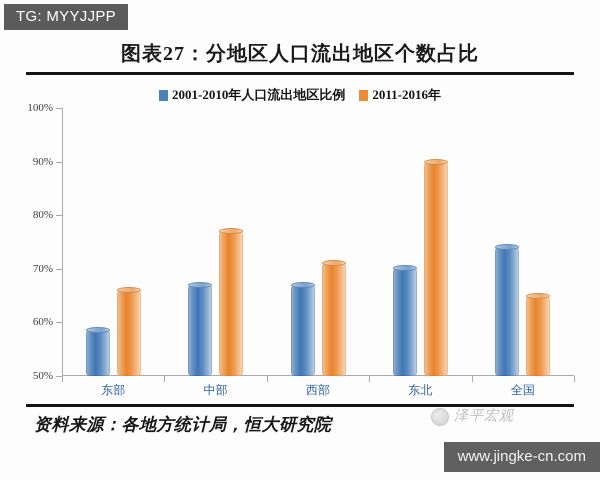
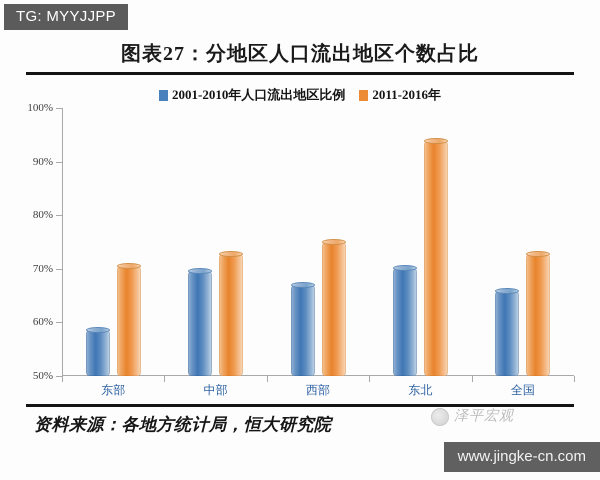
2011-2016年/东部: 66% -> 71%
2001-2010年人口流出地区比例/中部: 67% -> 70%
2011-2016年/中部: 77% -> 73%
2011-2016年/西部: 71% -> 75%
2011-2016年/东北: 90% -> 94%
2001-2010年人口流出地区比例/全国: 74% -> 66%
2011-2016年/全国: 65% -> 73%
